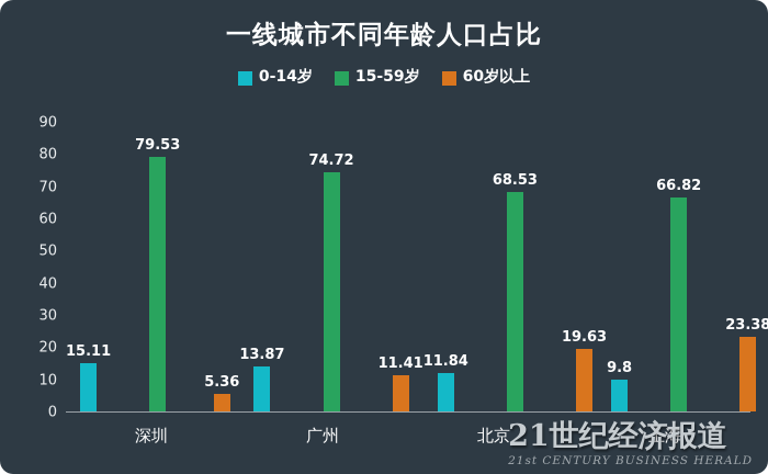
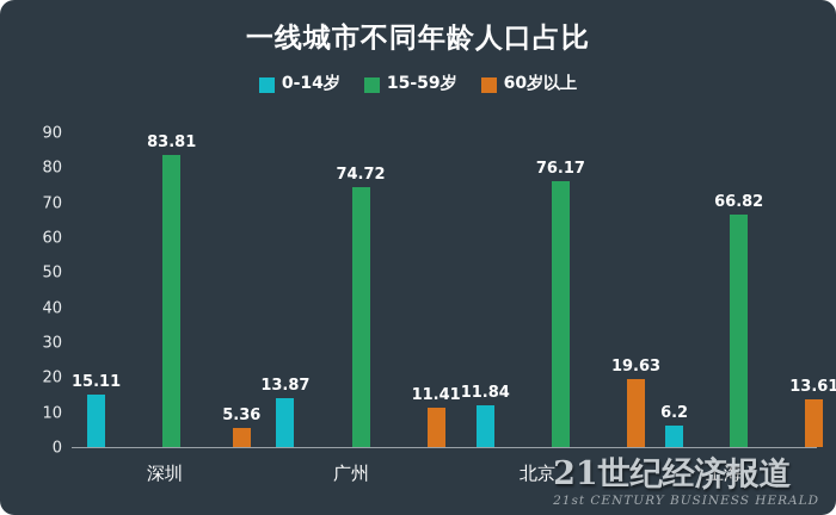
15-59岁/深圳: 79.53 -> 83.81
15-59岁/北京: 68.53 -> 76.17
0-14岁/上海: 9.8 -> 6.2
60岁以上/上海: 23.38 -> 13.61
